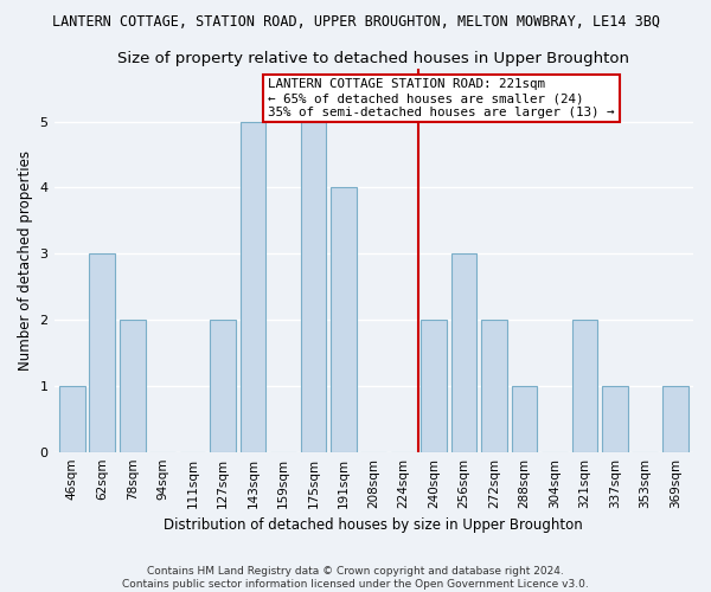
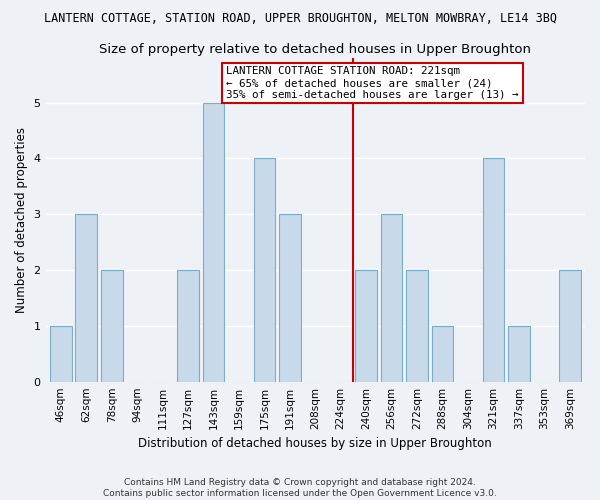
175sqm: 5 -> 4
191sqm: 4 -> 3
321sqm: 2 -> 4
369sqm: 1 -> 2
